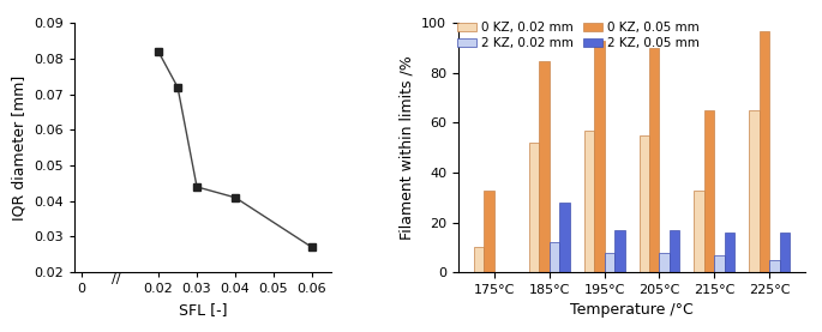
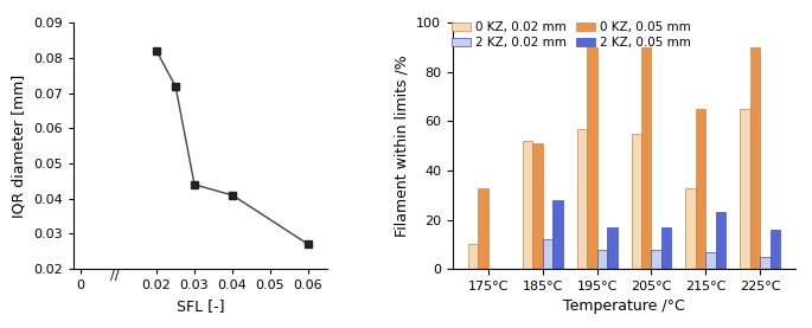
0 KZ, 0.05 mm/185°C: 85 -> 51
0 KZ, 0.05 mm/195°C: 93 -> 90
2 KZ, 0.05 mm/215°C: 16 -> 23
0 KZ, 0.05 mm/225°C: 97 -> 90
